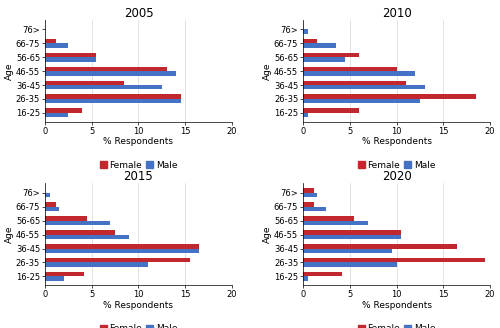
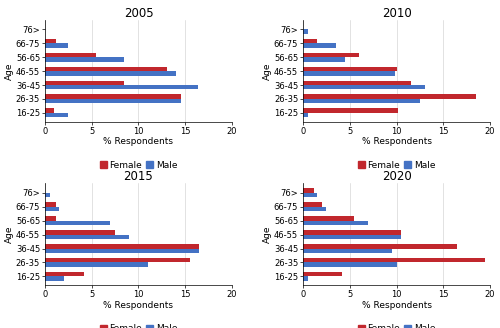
2005/Male/56-65: 5.5 -> 8.4
2005/Male/36-45: 12.5 -> 16.4
2005/Female/16-25: 4.0 -> 1.0
2010/Male/46-55: 12.0 -> 9.8
2010/Female/36-45: 11.0 -> 11.6
2010/Female/16-25: 6.0 -> 10.2
2015/Female/56-65: 4.5 -> 1.2
2020/Female/66-75: 1.2 -> 2.0
